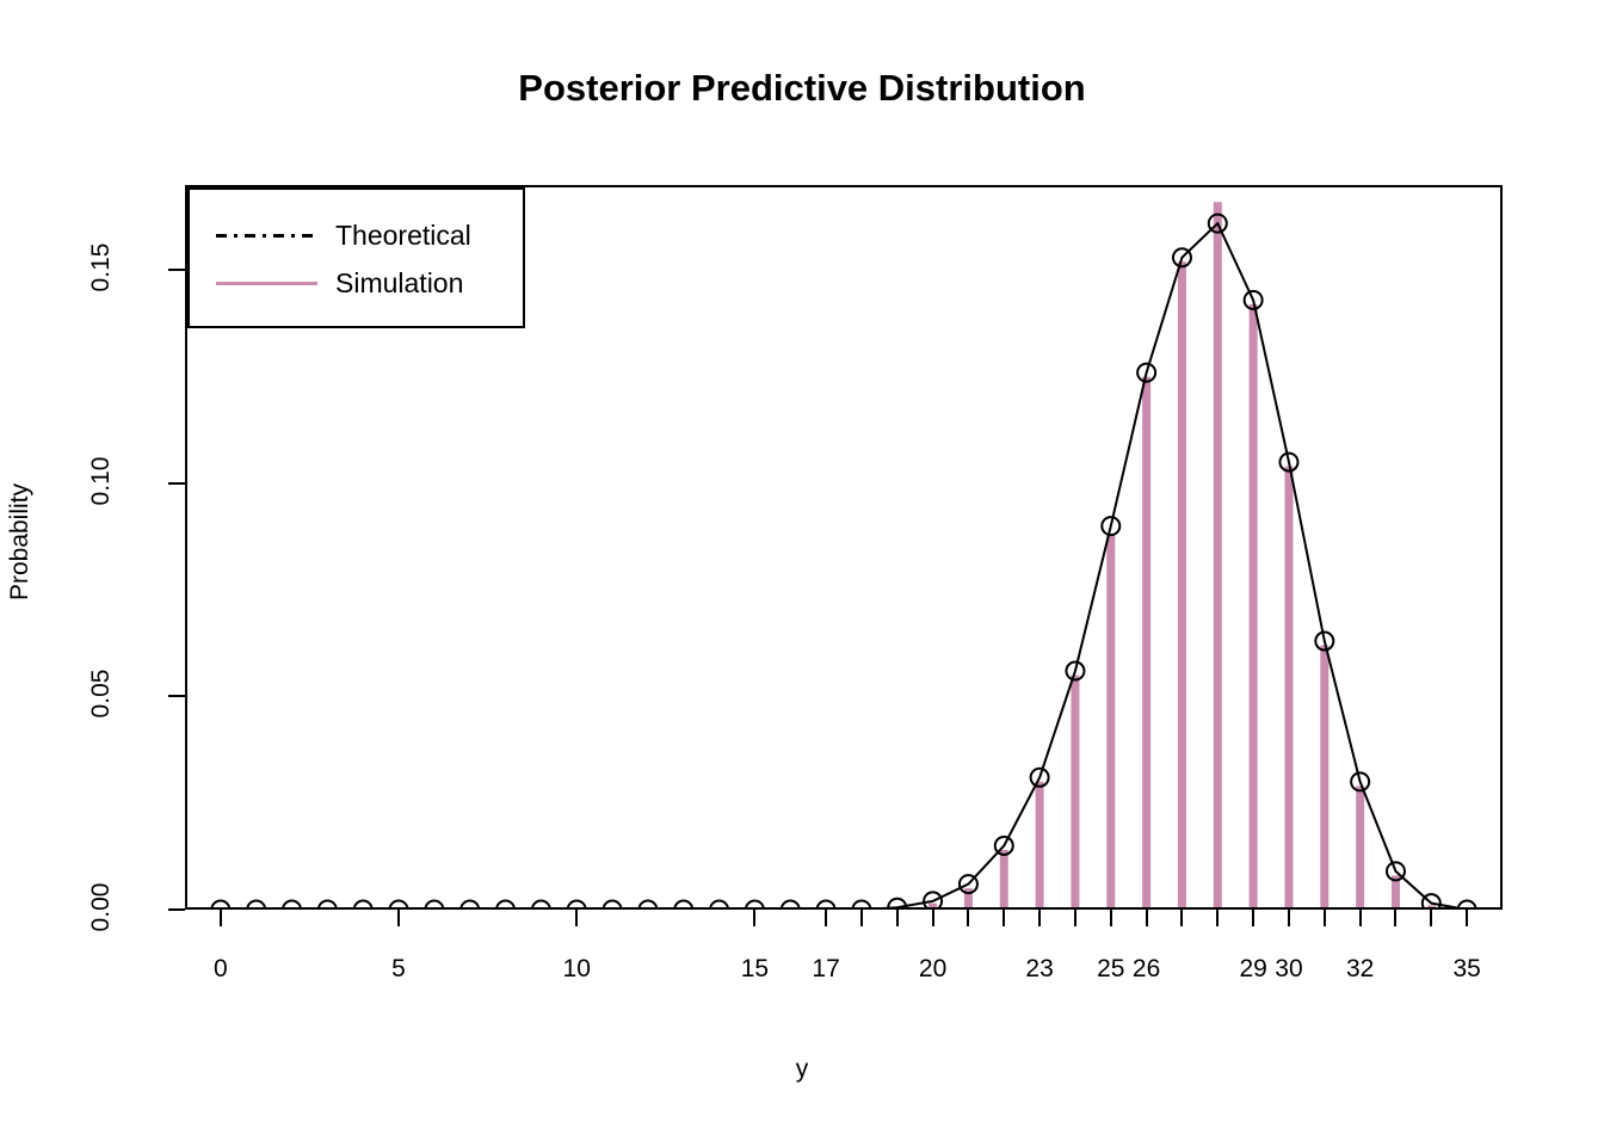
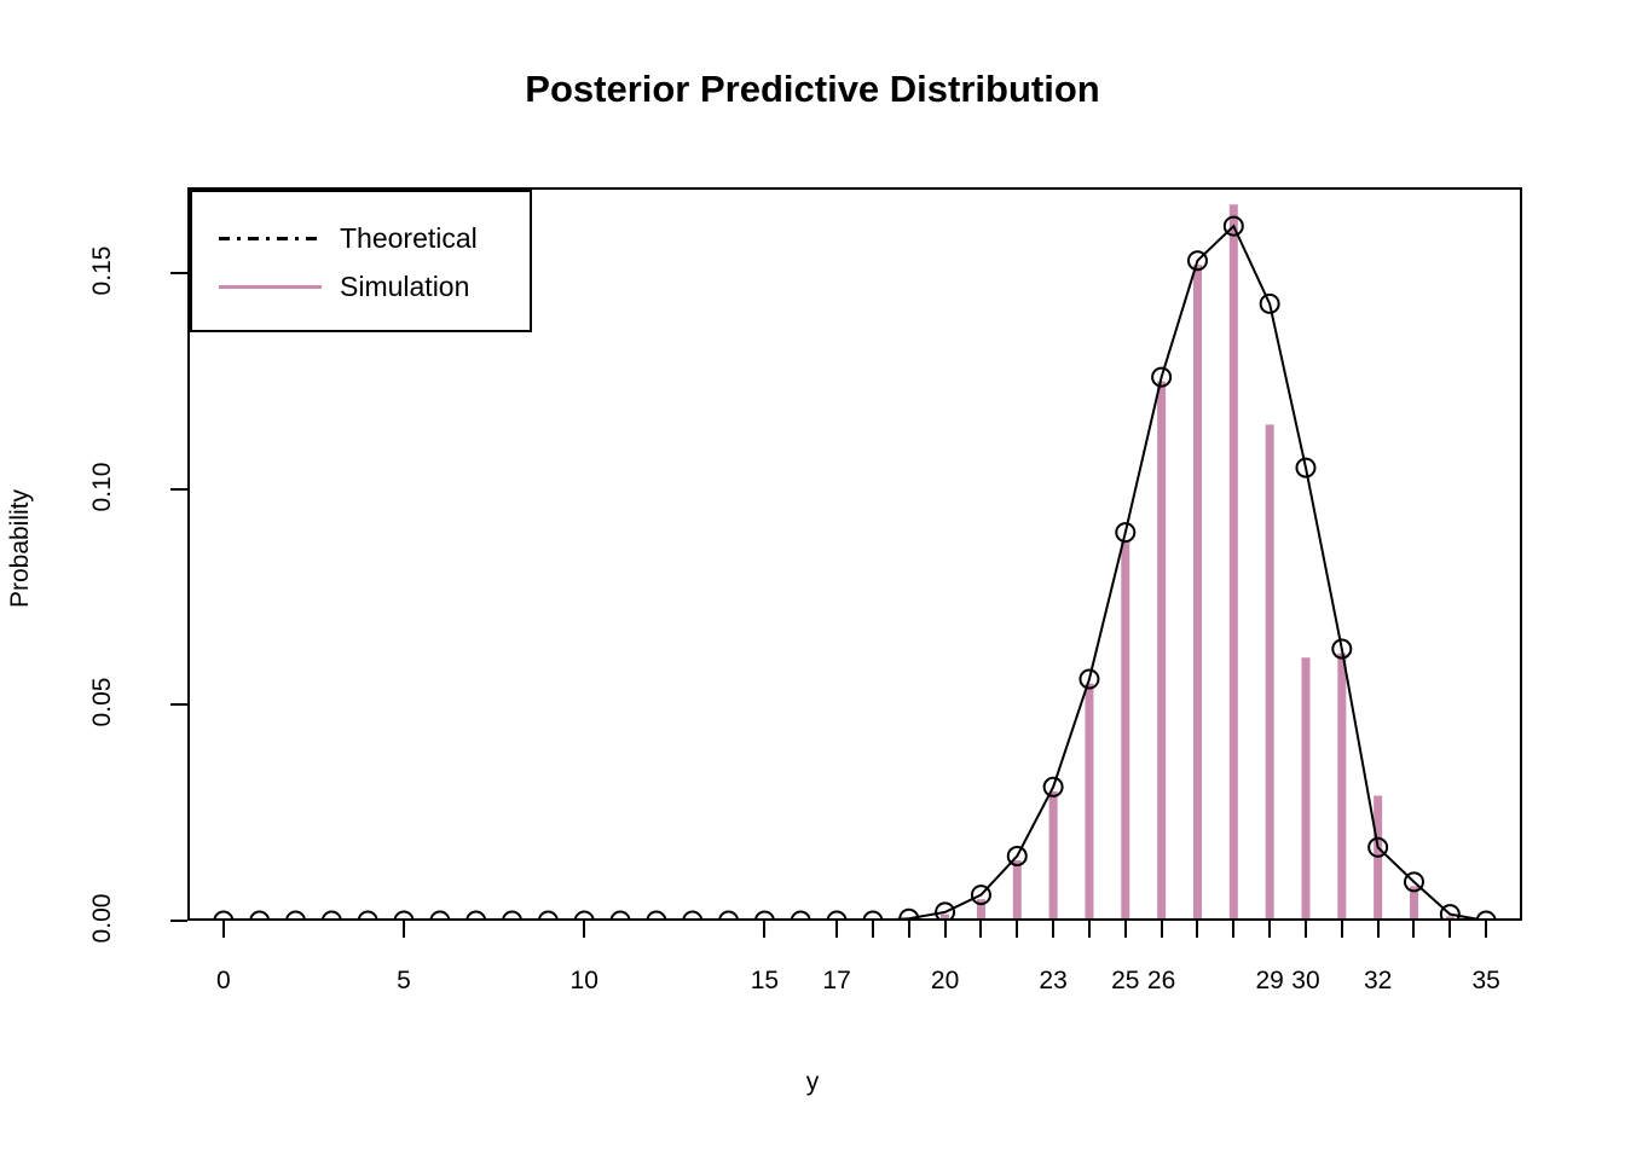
Simulation/29: 0.142 -> 0.115
Simulation/30: 0.104 -> 0.061
Theoretical/32: 0.030 -> 0.017
